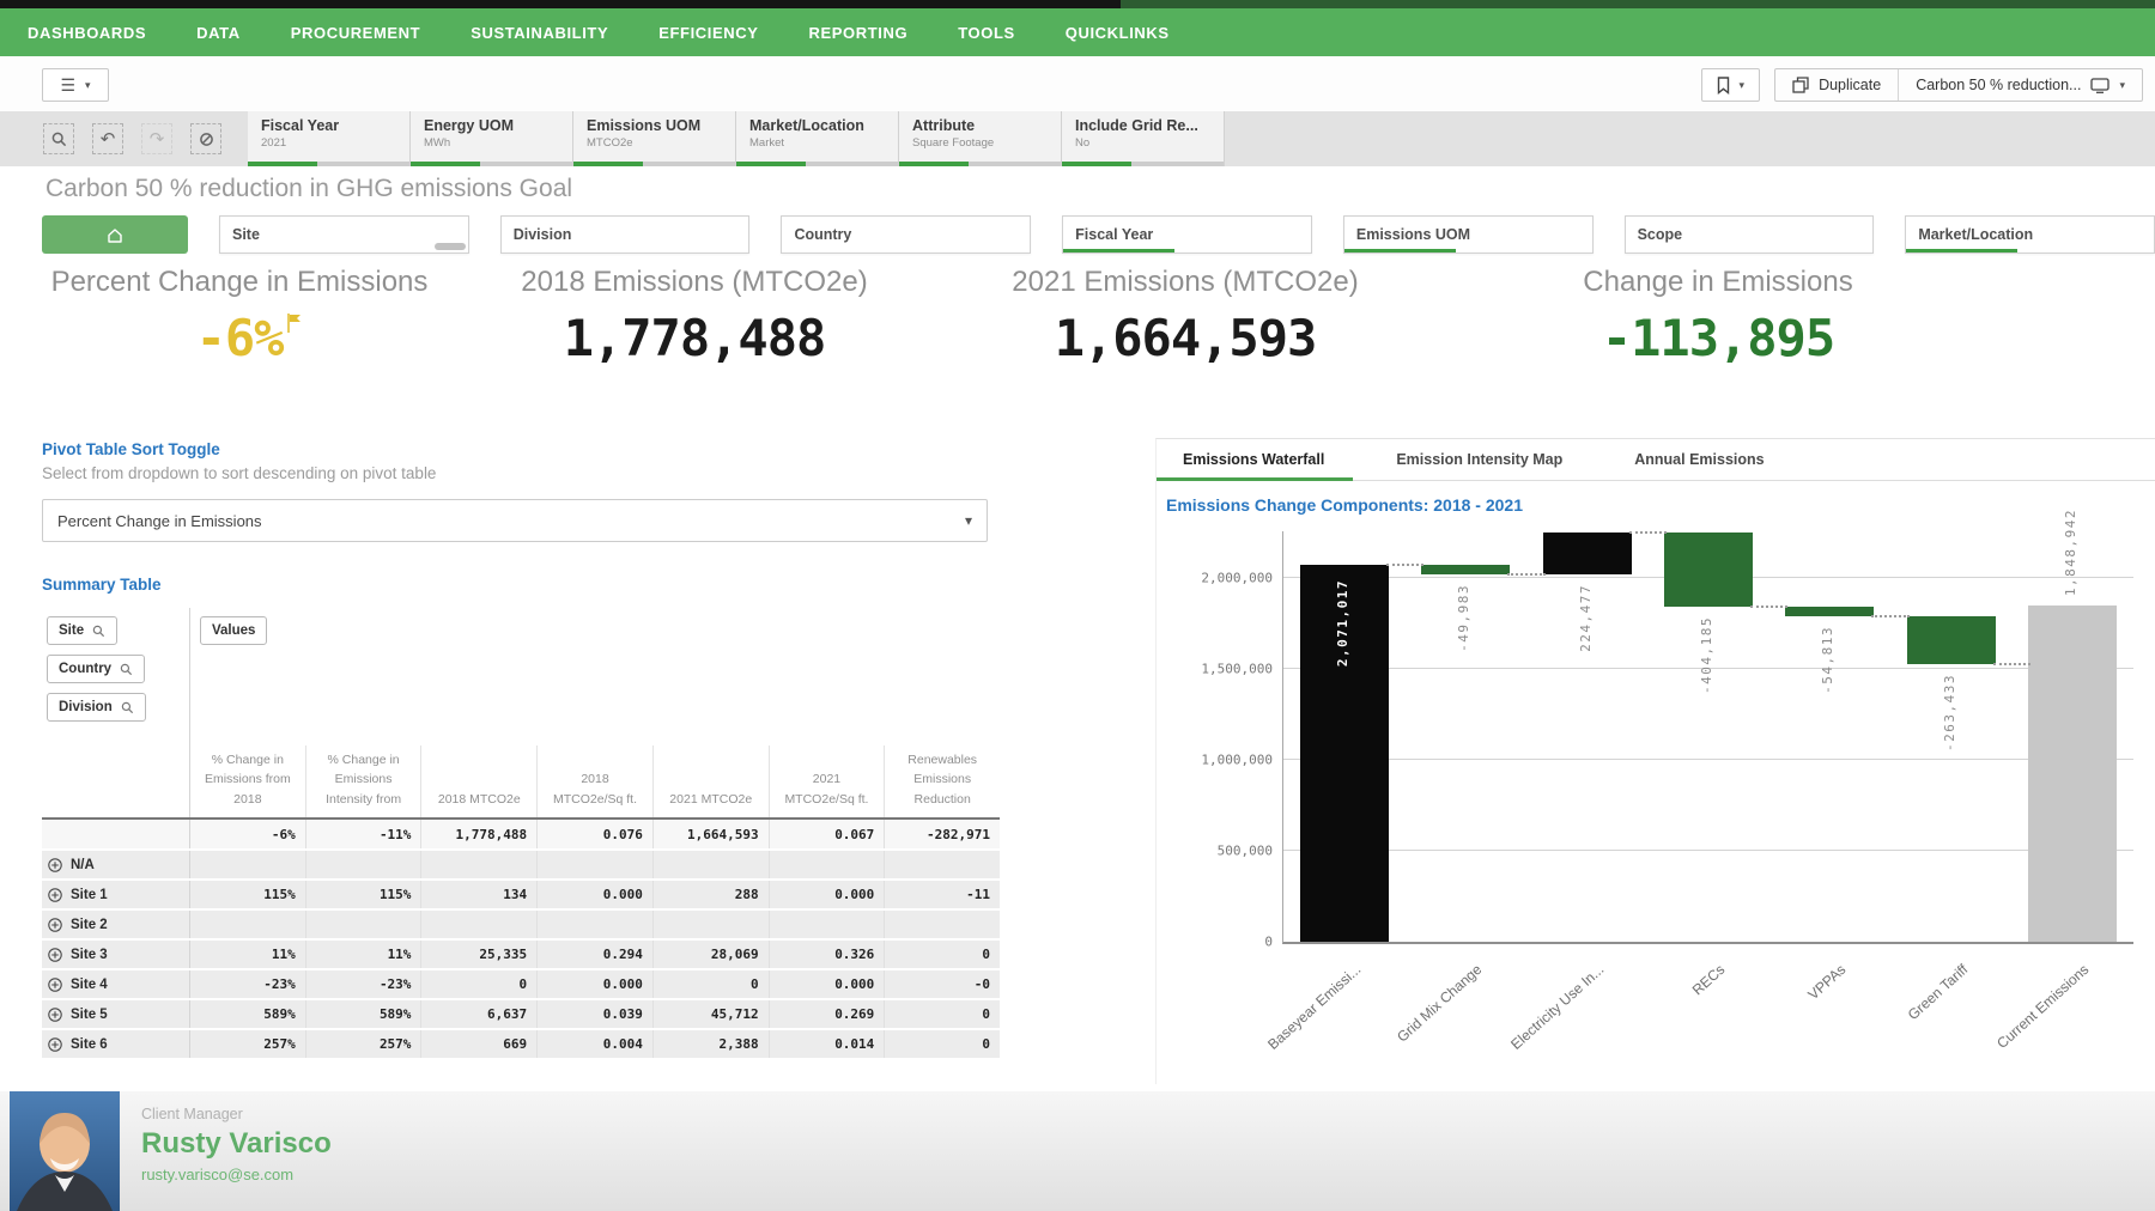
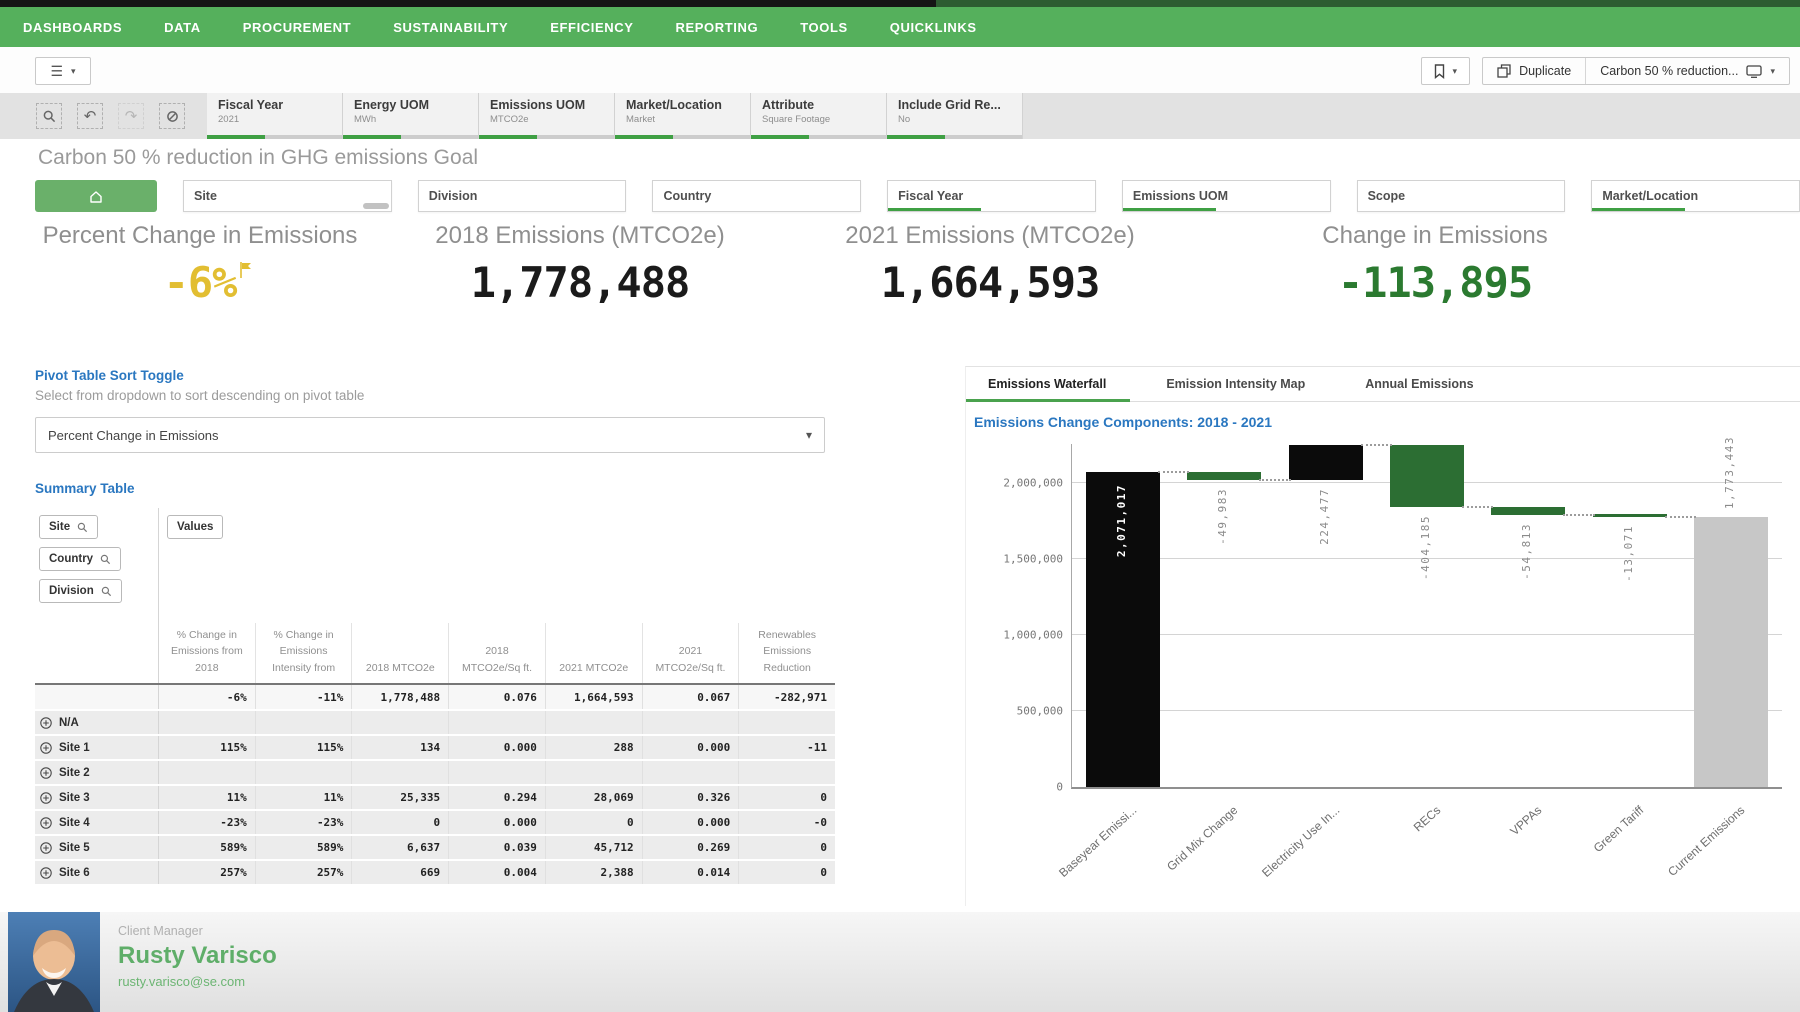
Green Tariff: -263,433 -> -13,071
Current Emissions: 1,848,942 -> 1,773,443
